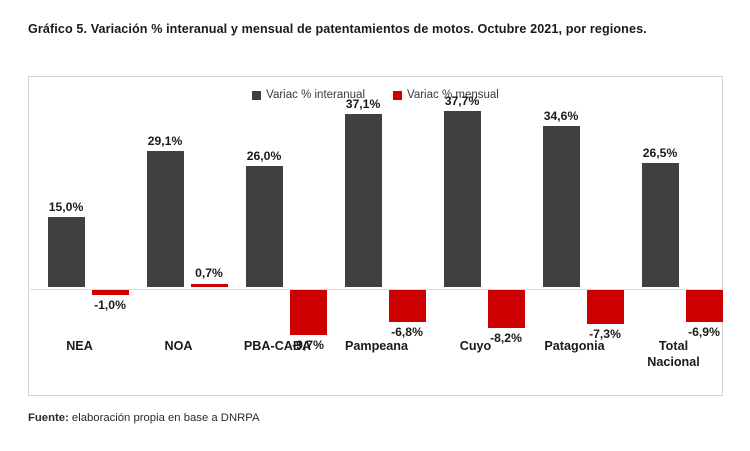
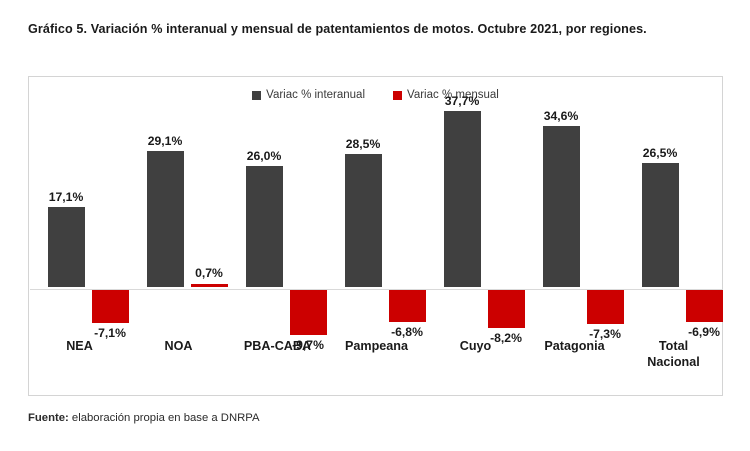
Variac % interanual/NEA: 15,0% -> 17,1%
Variac % mensual/NEA: -1,0% -> -7,1%
Variac % interanual/Pampeana: 37,1% -> 28,5%
